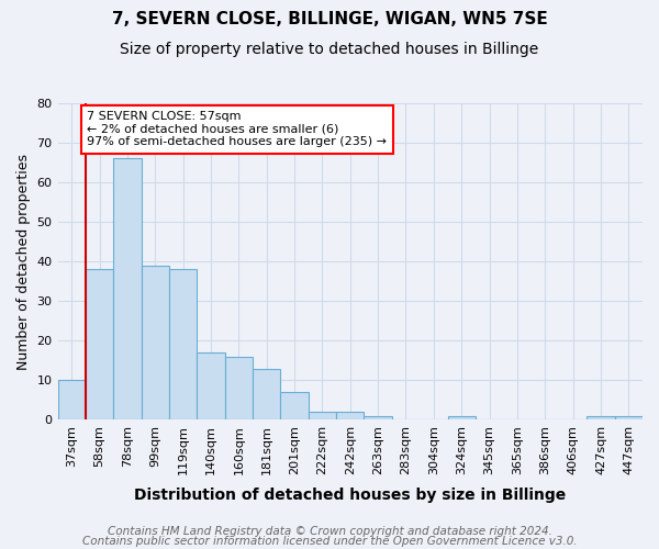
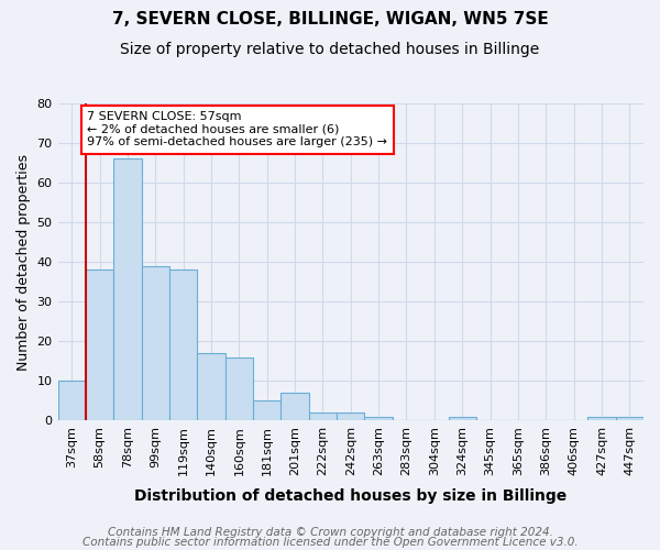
181sqm: 13 -> 5
